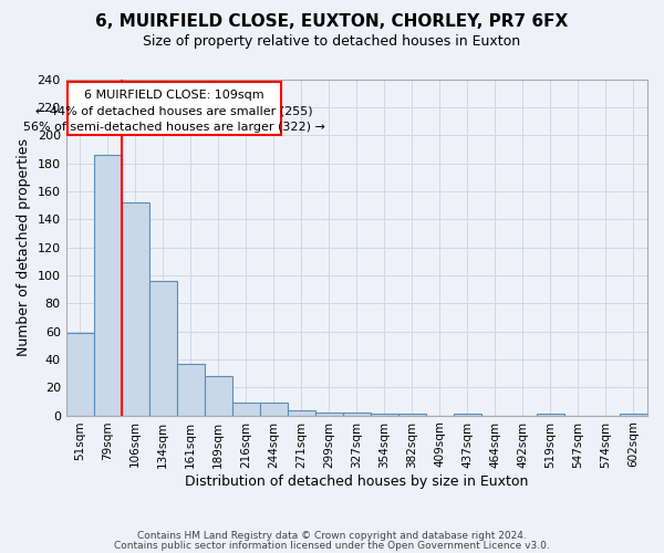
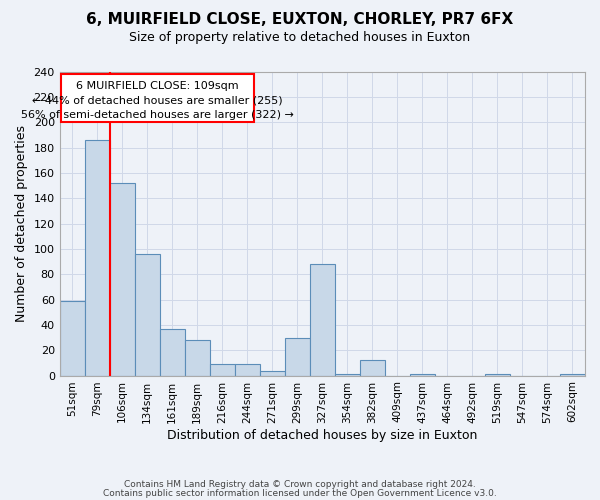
299sqm: 2 -> 30
327sqm: 2 -> 88
382sqm: 1 -> 12
